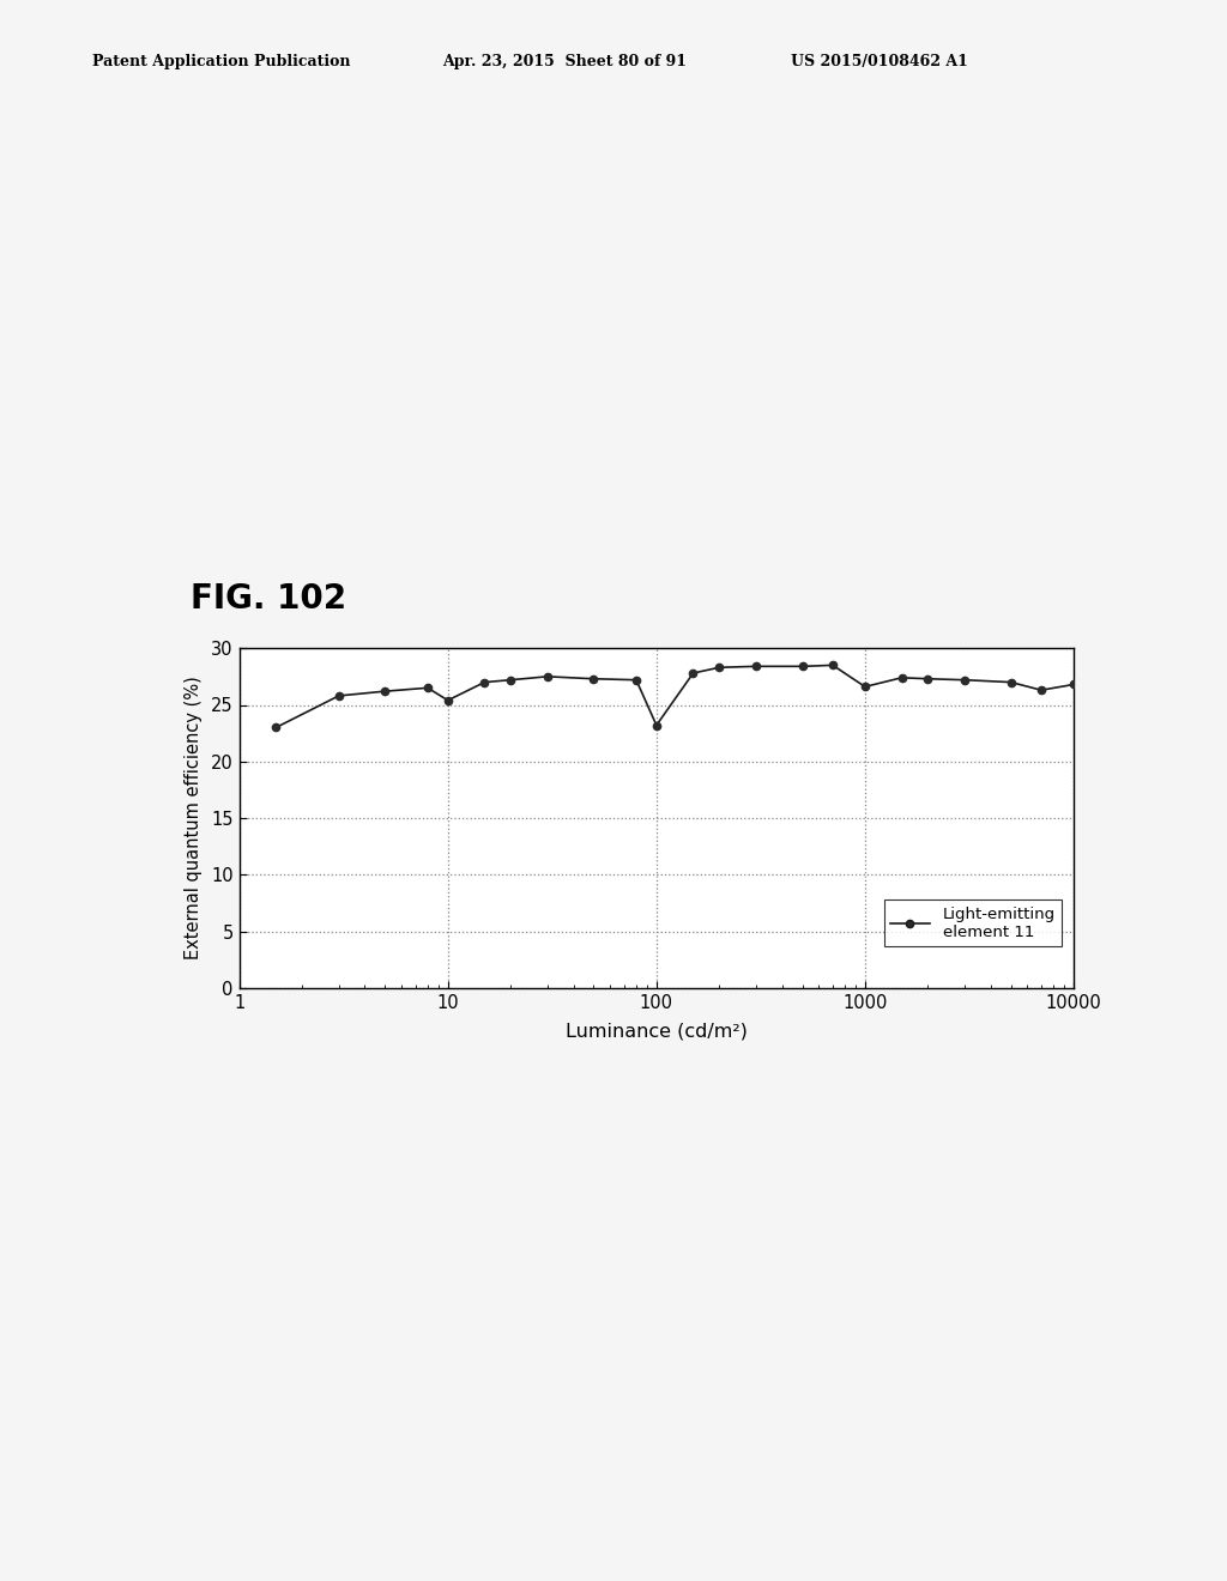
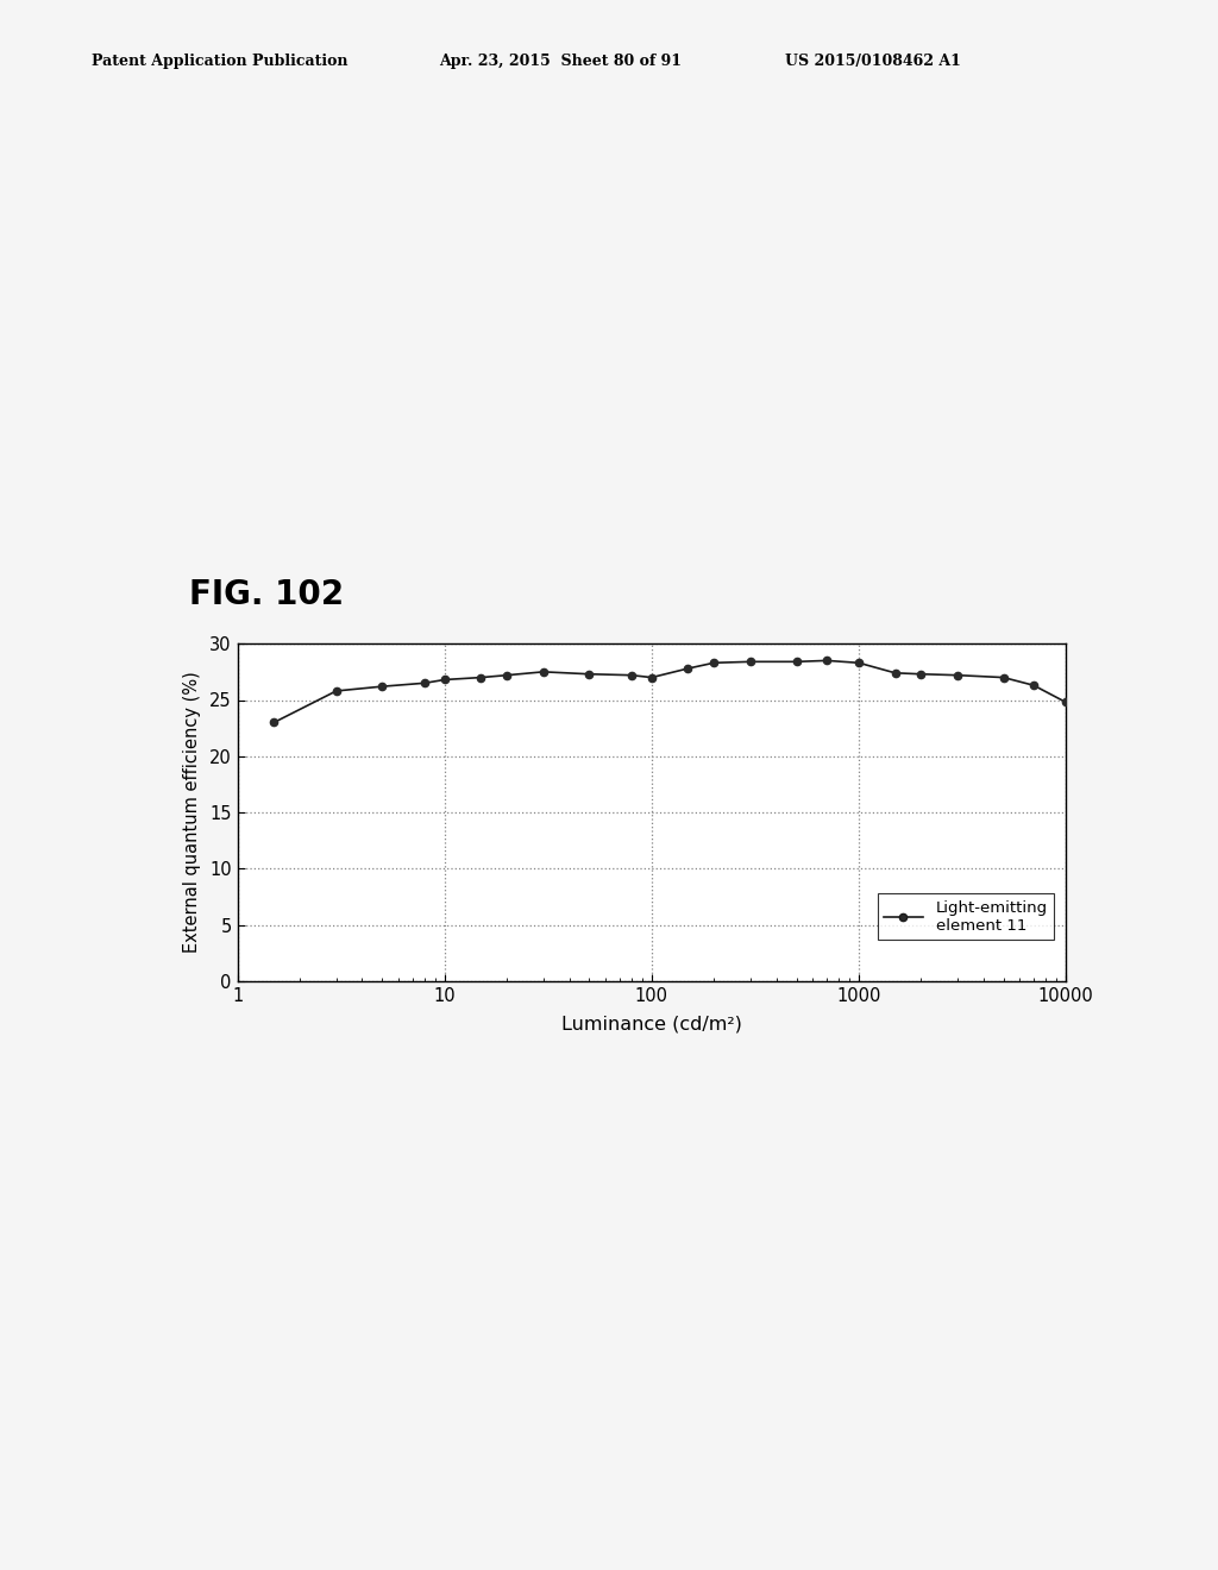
10: 25.4 -> 26.8
100: 23.2 -> 27.0
1000: 26.6 -> 28.3
10000: 26.8 -> 24.8
